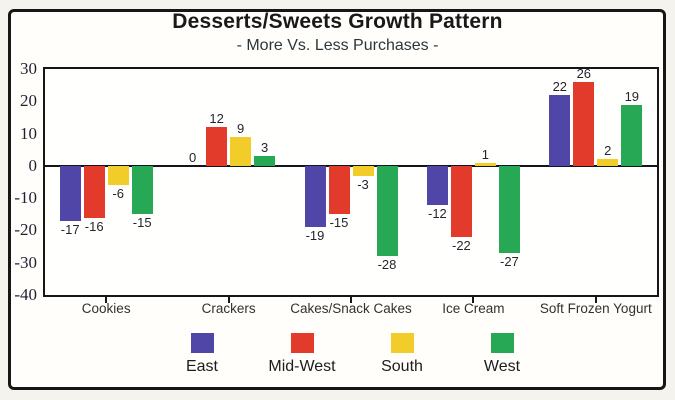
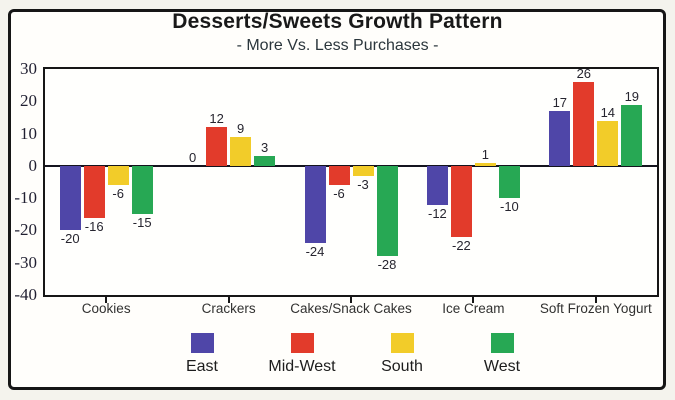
East/Cookies: -17 -> -20
East/Cakes/Snack Cakes: -19 -> -24
Mid-West/Cakes/Snack Cakes: -15 -> -6
West/Ice Cream: -27 -> -10
East/Soft Frozen Yogurt: 22 -> 17
South/Soft Frozen Yogurt: 2 -> 14
